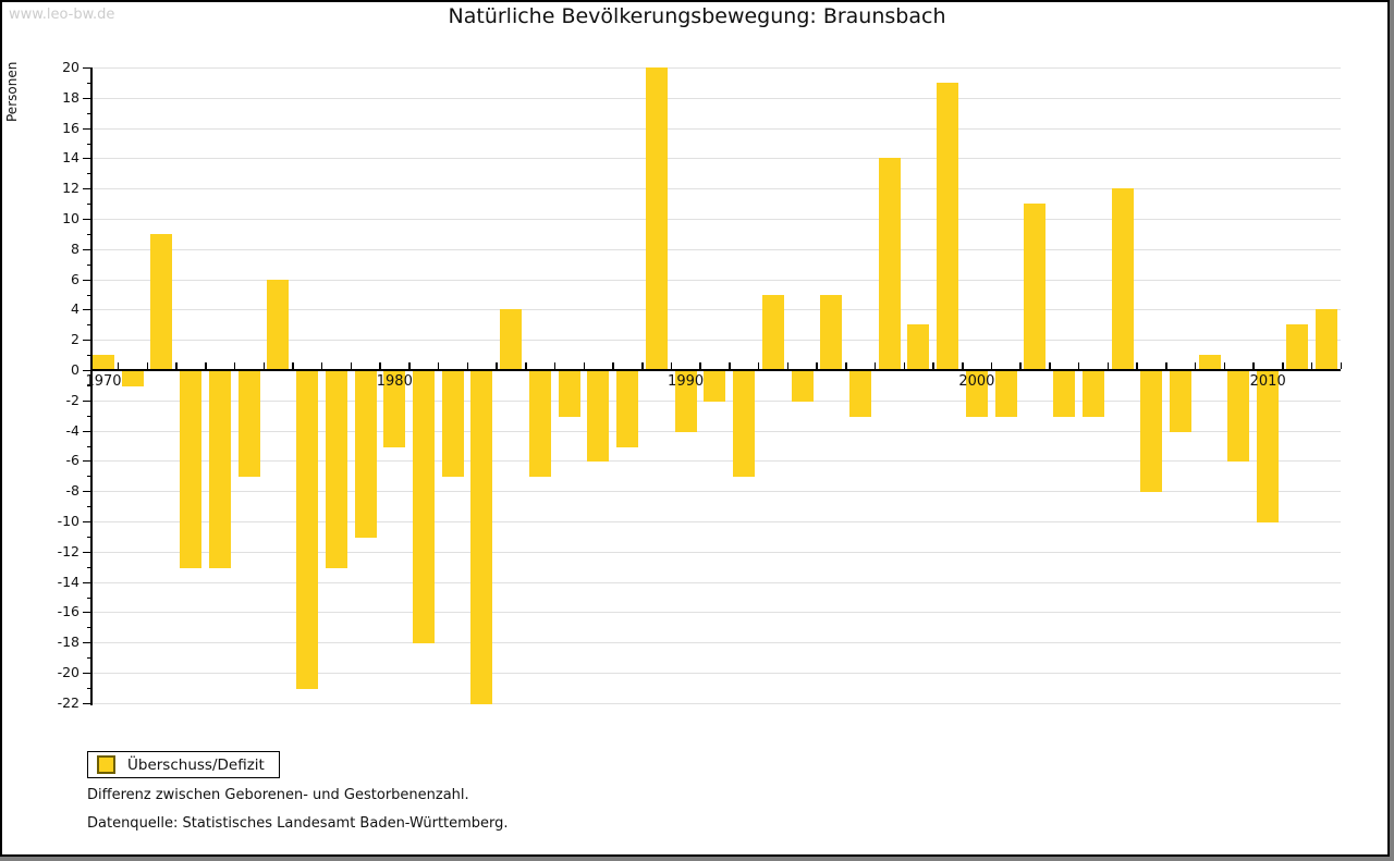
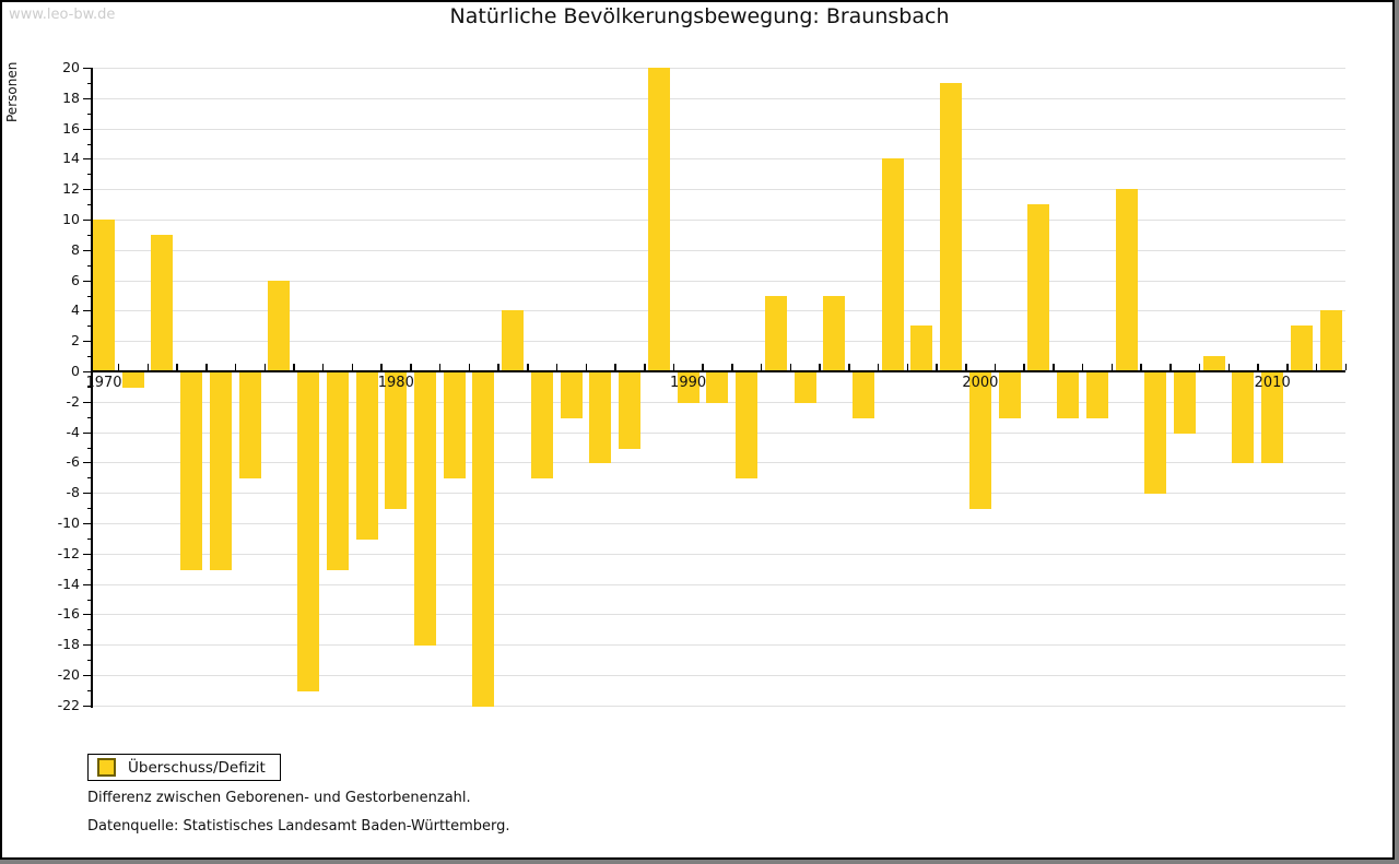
1970: 1 -> 10
1980: -5 -> -9
1990: -4 -> -2
2000: -3 -> -9
2010: -10 -> -6
